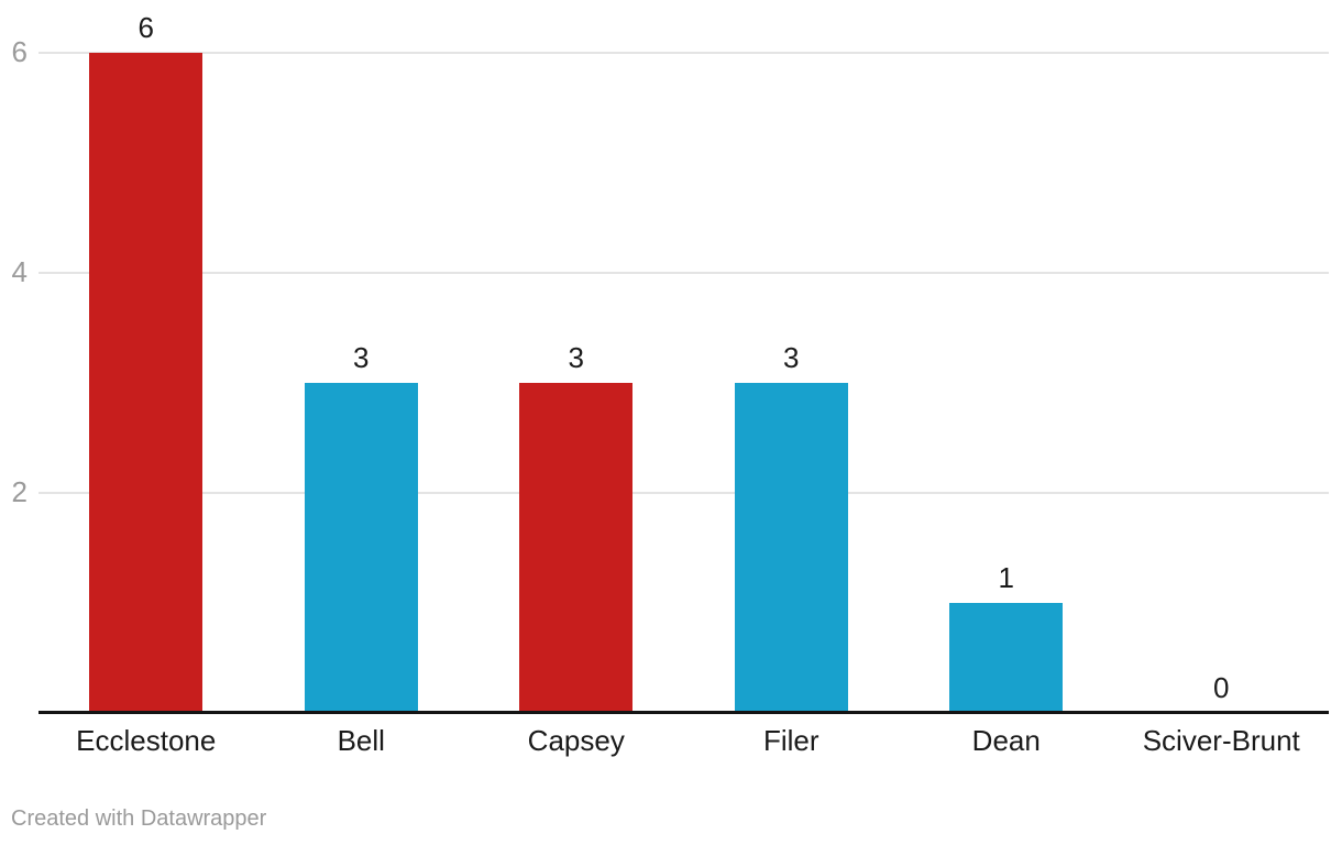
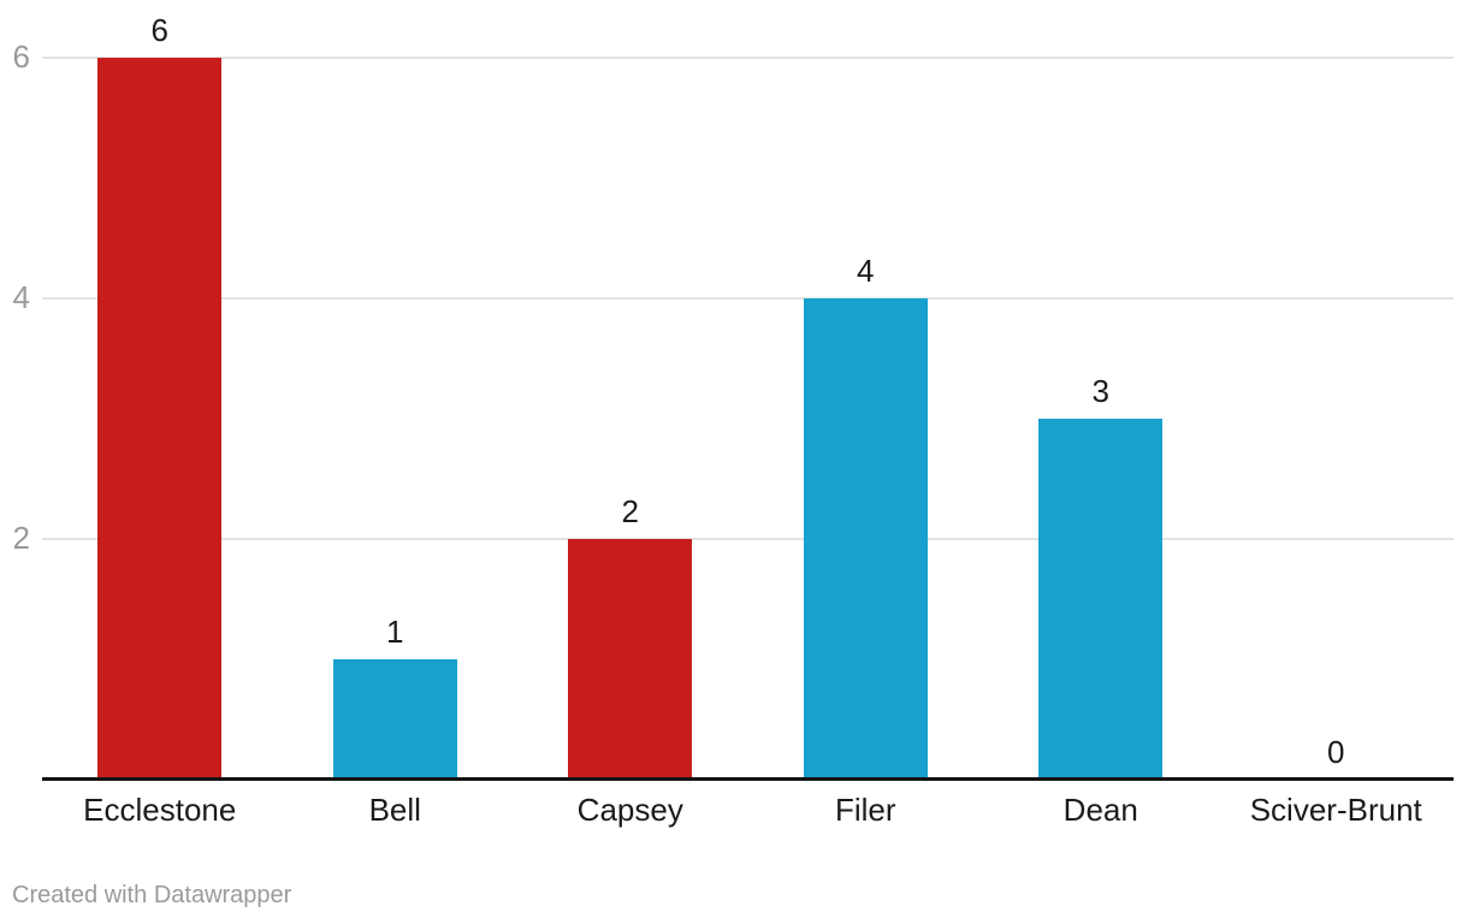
Bell: 3 -> 1
Capsey: 3 -> 2
Filer: 3 -> 4
Dean: 1 -> 3
